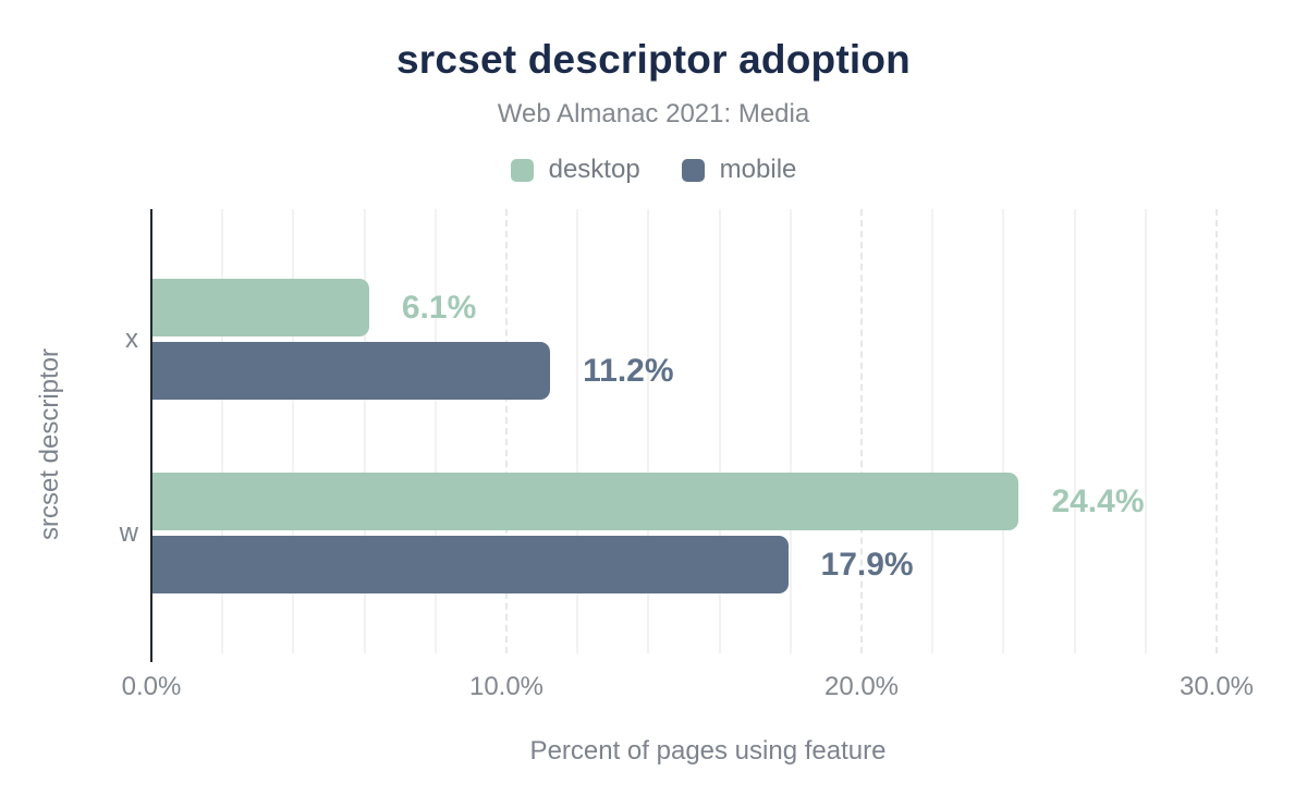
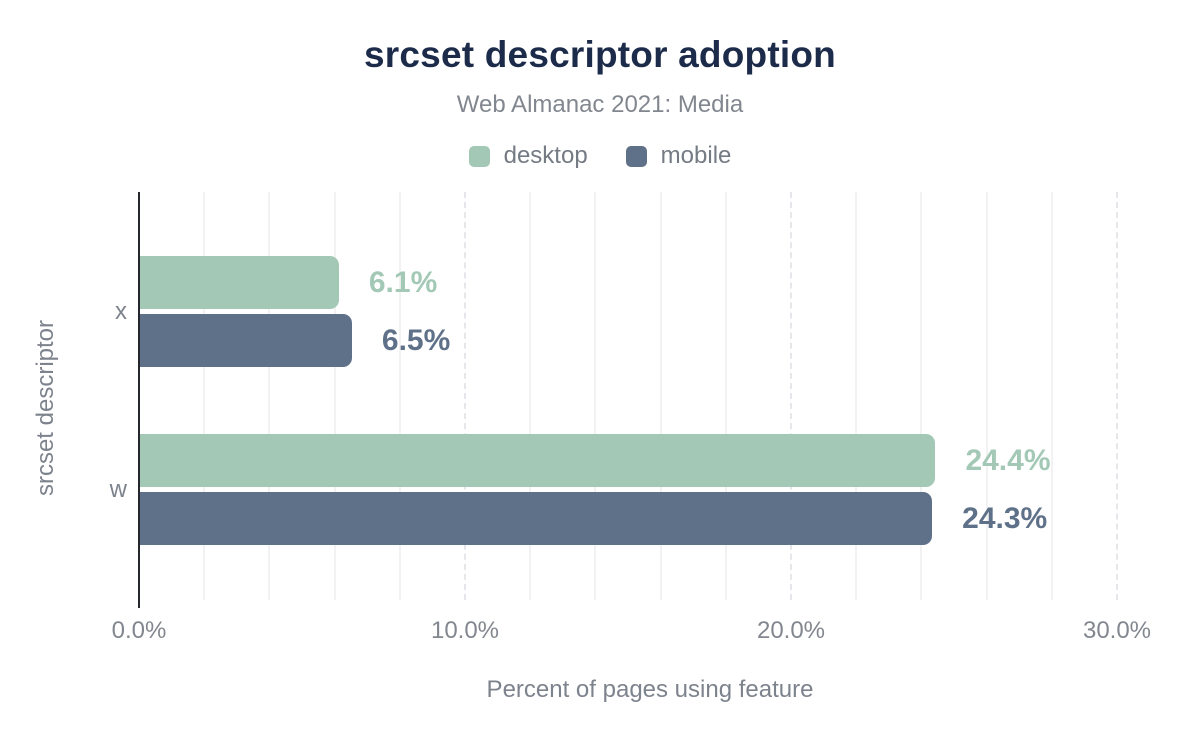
mobile/x: 11.2% -> 6.5%
mobile/w: 17.9% -> 24.3%
